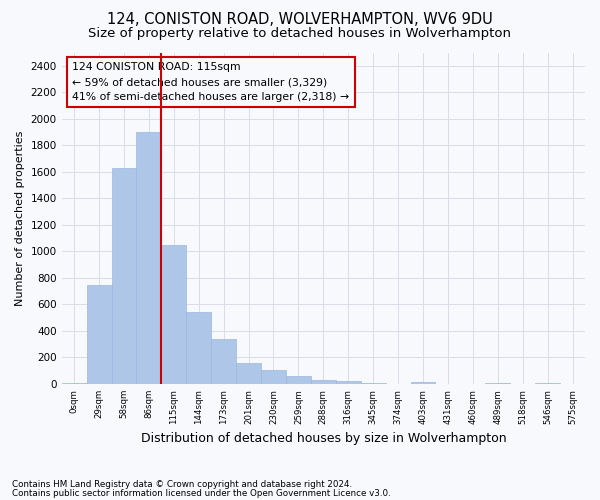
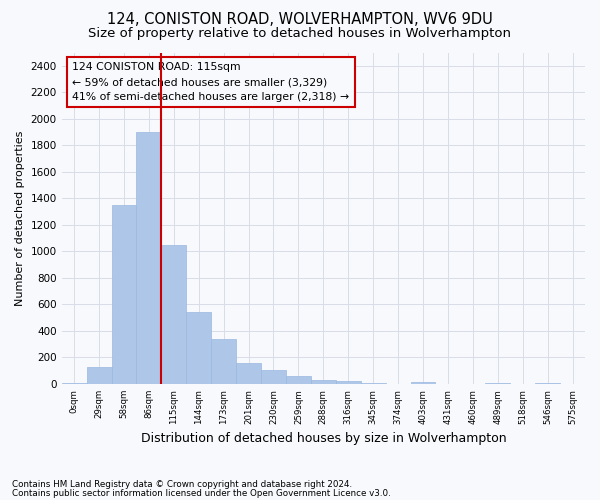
29sqm: 750 -> 130
58sqm: 1630 -> 1350
